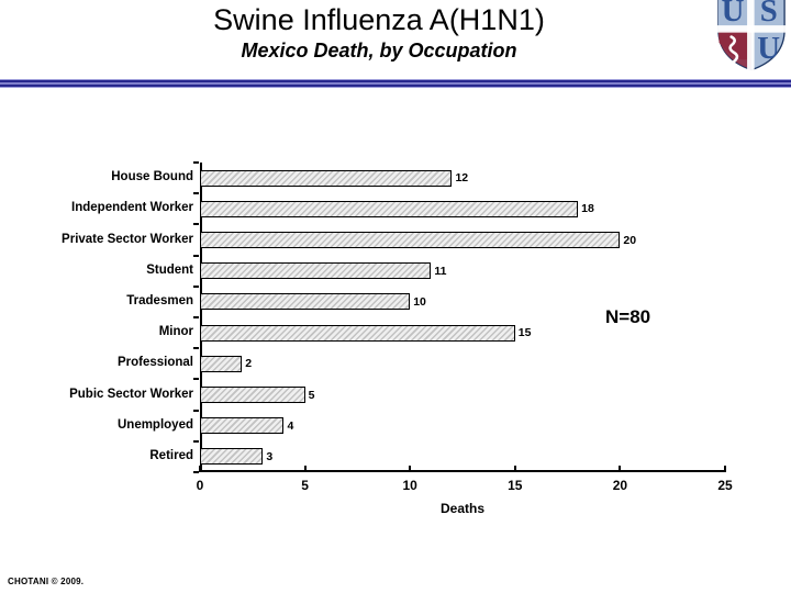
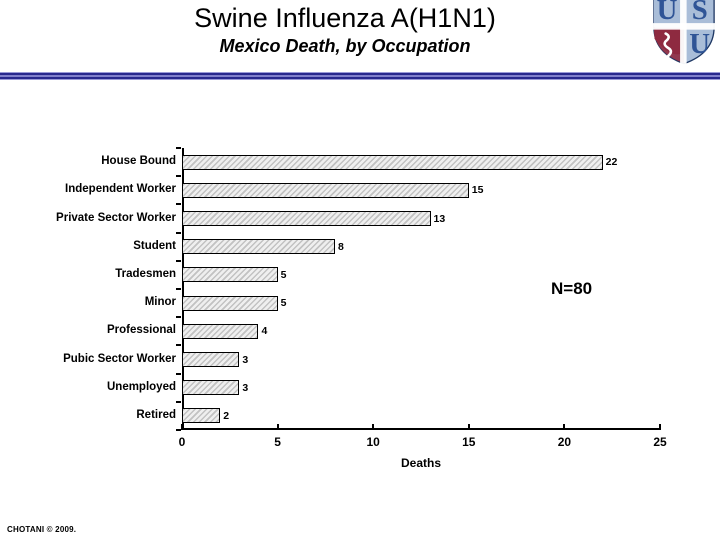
House Bound: 12 -> 22
Independent Worker: 18 -> 15
Private Sector Worker: 20 -> 13
Student: 11 -> 8
Tradesmen: 10 -> 5
Minor: 15 -> 5
Professional: 2 -> 4
Pubic Sector Worker: 5 -> 3
Unemployed: 4 -> 3
Retired: 3 -> 2
